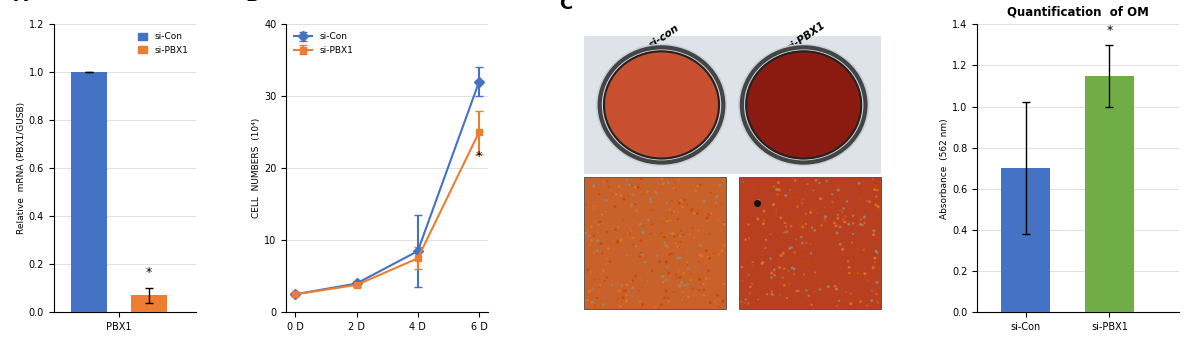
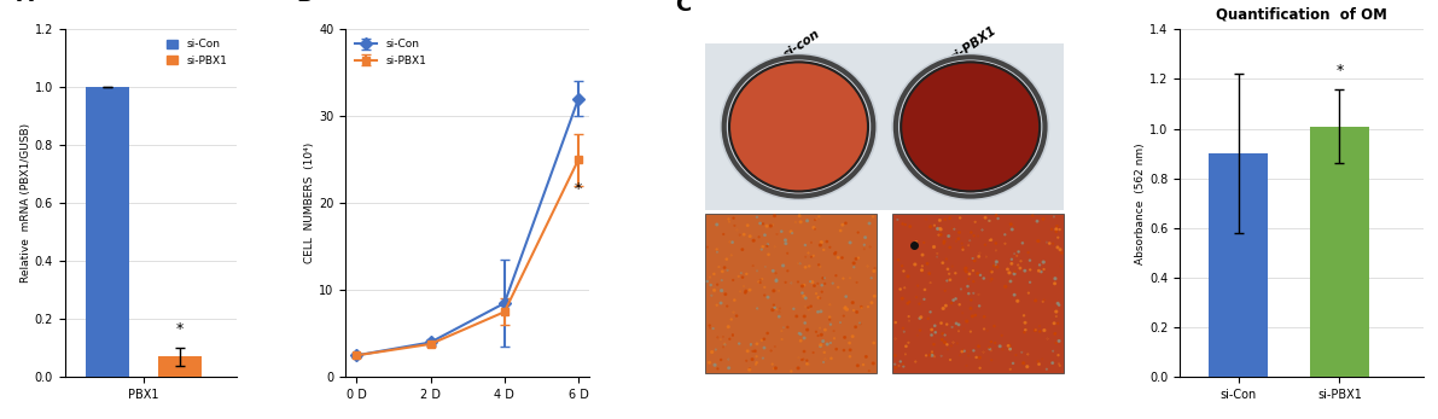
Quantification of OM/si-Con: 0.70 -> 0.90
Quantification of OM/si-PBX1: 1.15 -> 1.01
